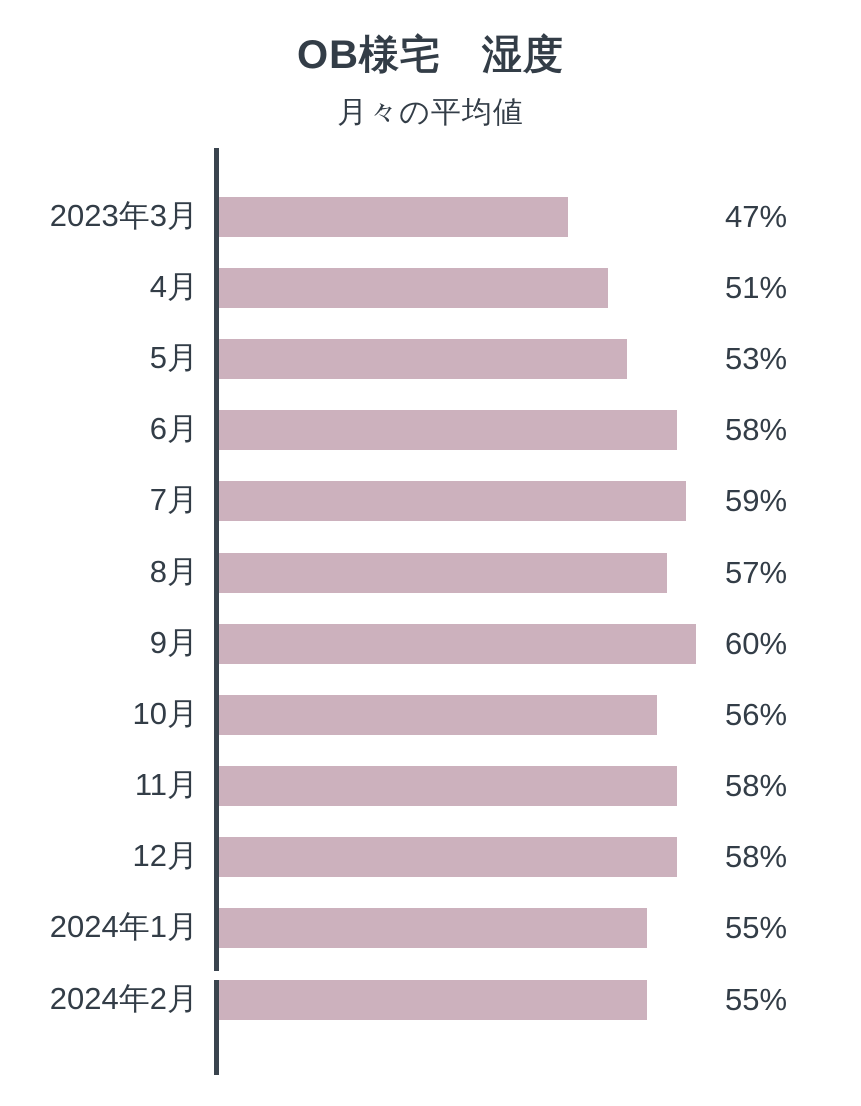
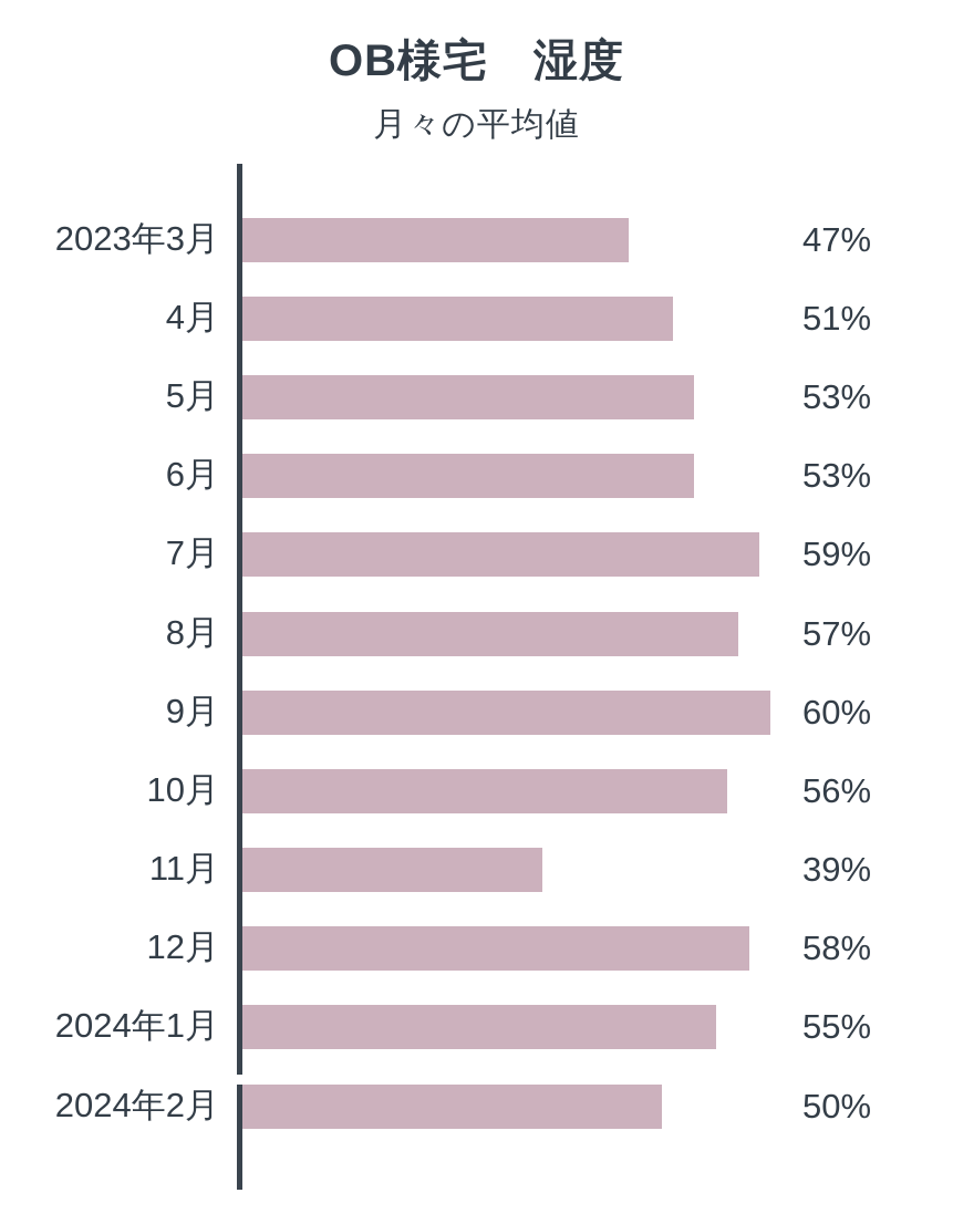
6月: 58% -> 53%
11月: 58% -> 39%
2024年2月: 55% -> 50%
